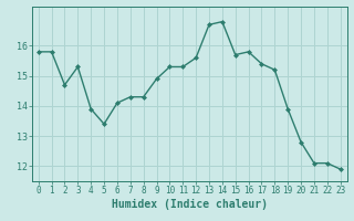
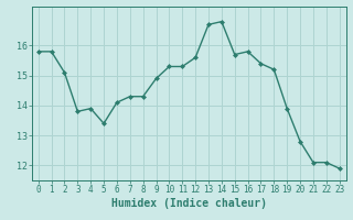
2: 14.7 -> 15.1
3: 15.3 -> 13.8
